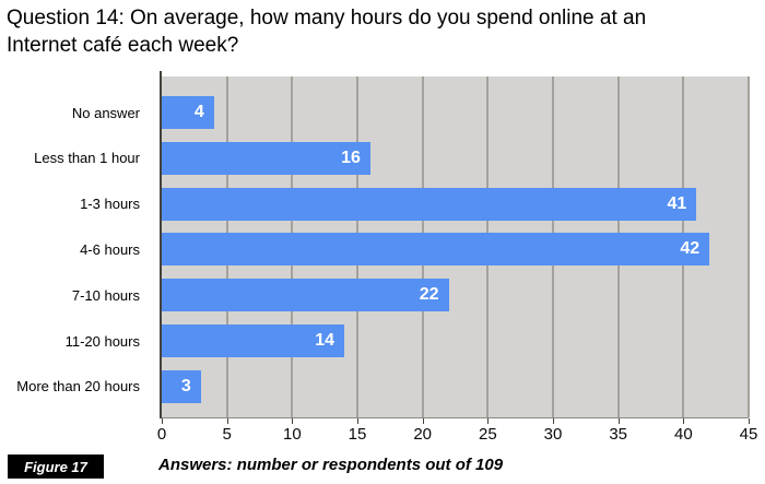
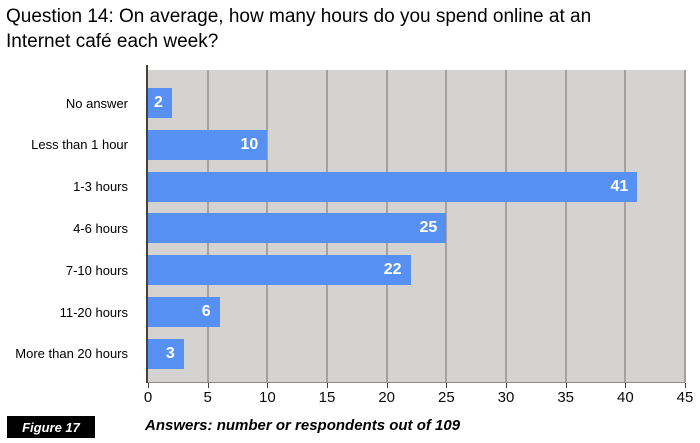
No answer: 4 -> 2
Less than 1 hour: 16 -> 10
4-6 hours: 42 -> 25
11-20 hours: 14 -> 6
